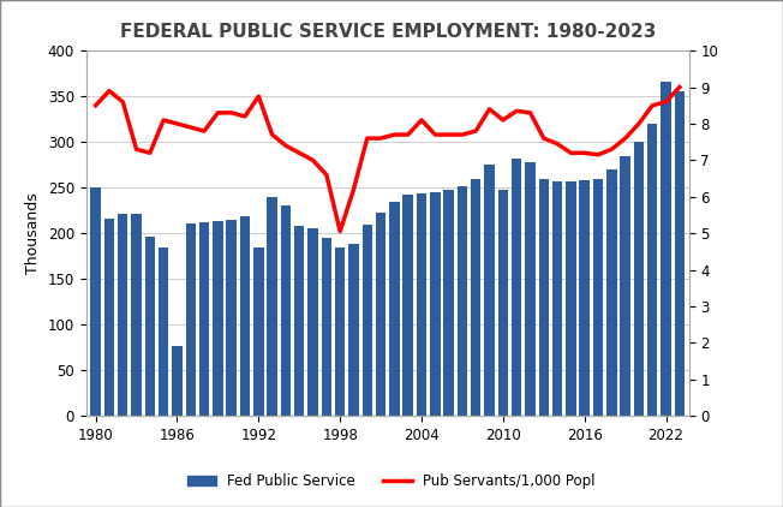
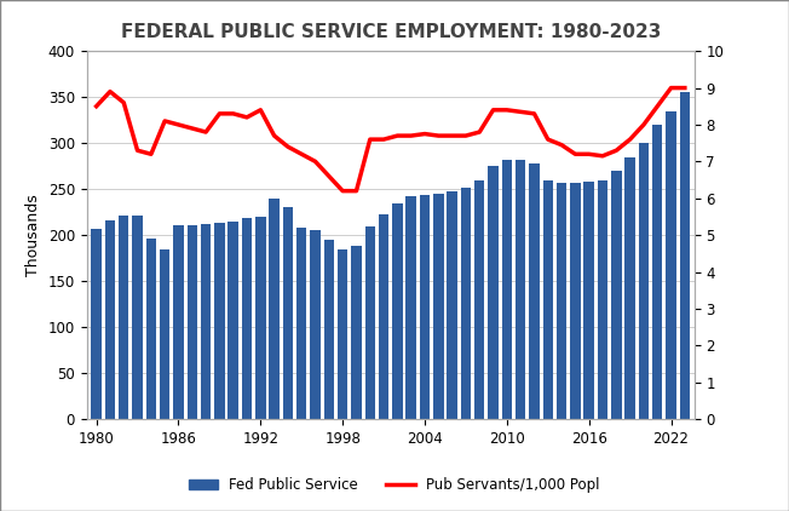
Fed Public Service/1980: 250 -> 207
Fed Public Service/1986: 76 -> 211
Fed Public Service/1992: 184 -> 220
Pub Servants/1,000 Popl/1992: 8.75 -> 8.40
Pub Servants/1,000 Popl/1998: 5.05 -> 6.20
Pub Servants/1,000 Popl/2004: 8.10 -> 7.75
Fed Public Service/2010: 248 -> 282
Pub Servants/1,000 Popl/2010: 8.10 -> 8.40
Fed Public Service/2022: 366 -> 335
Pub Servants/1,000 Popl/2022: 8.60 -> 9.00
